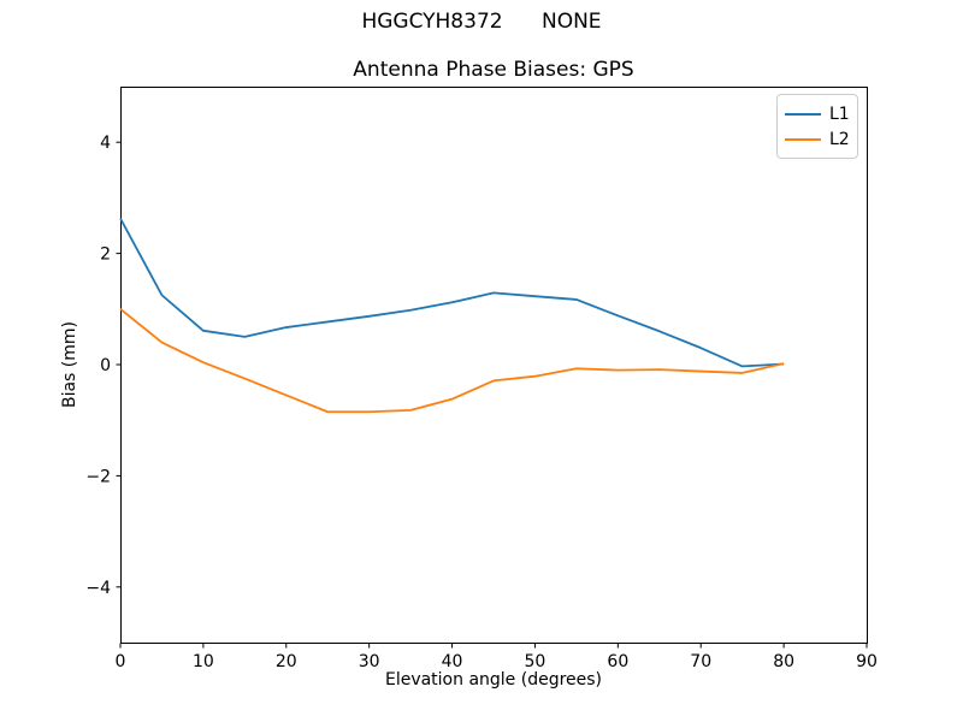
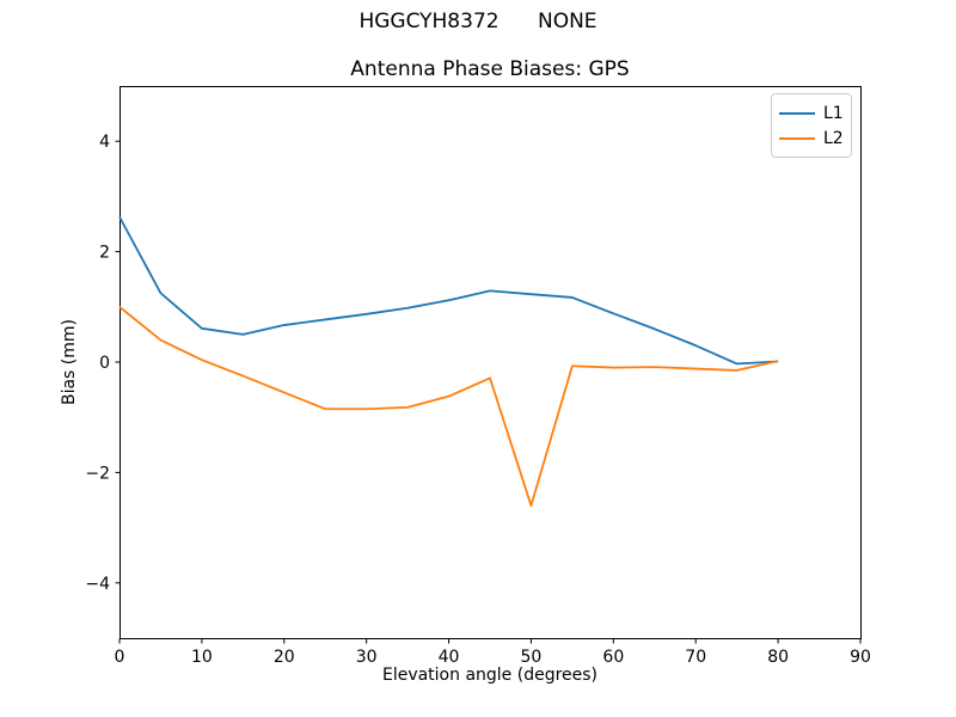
L2/50: -0.2 -> -2.6
